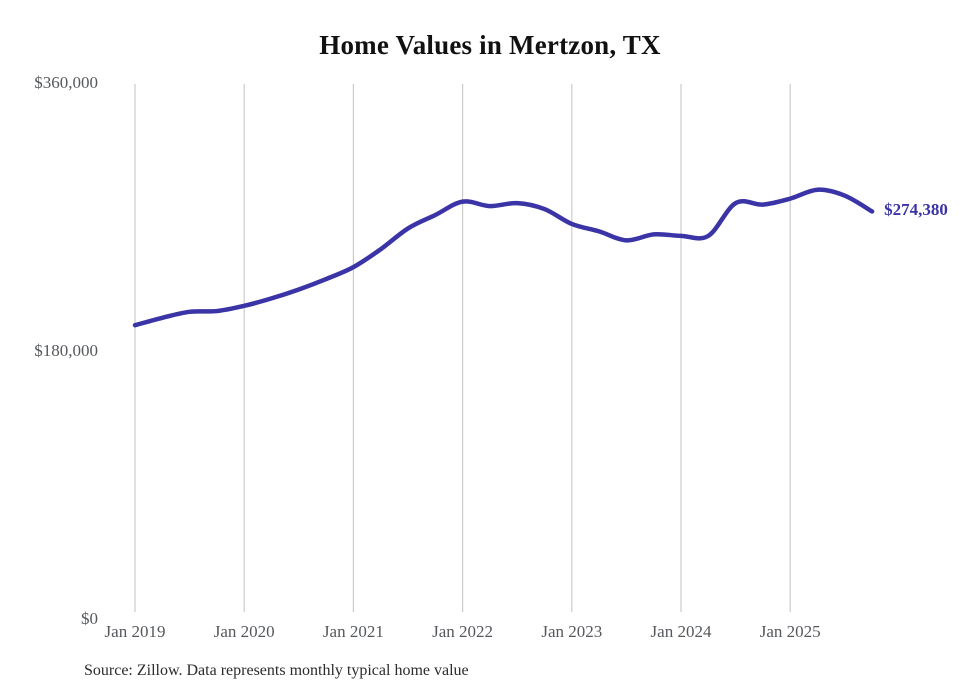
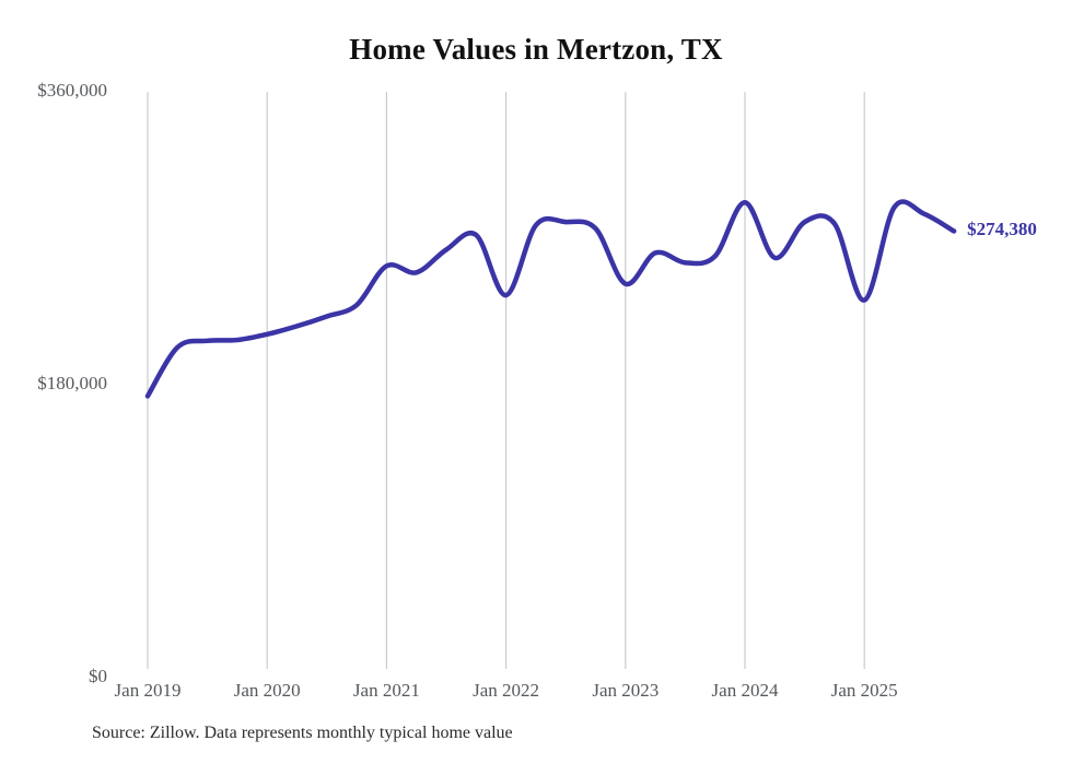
Jan 2019: $198000 -> $173000
Jan 2021: $237000 -> $253000
Jan 2022: $281000 -> $235000
Jan 2023: $266000 -> $242000
Jan 2024: $258000 -> $292000
Jan 2025: $283000 -> $232000
